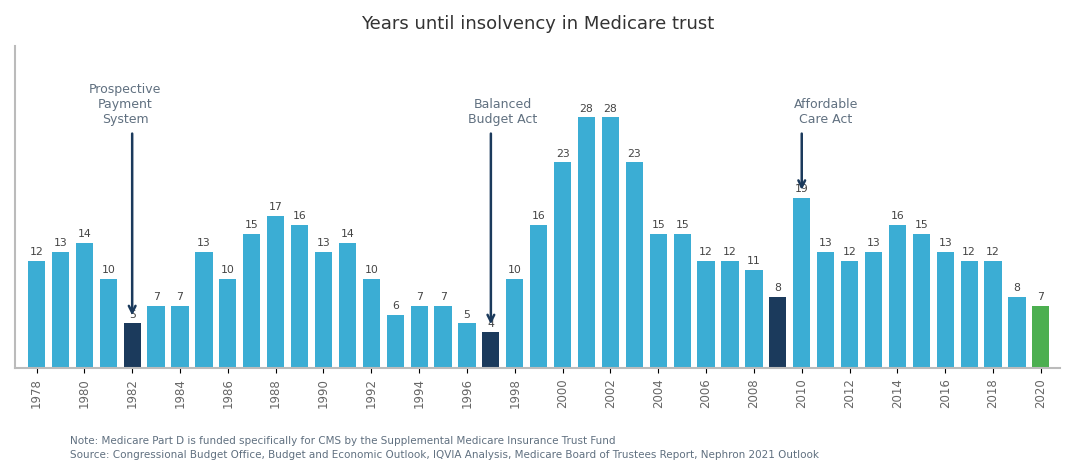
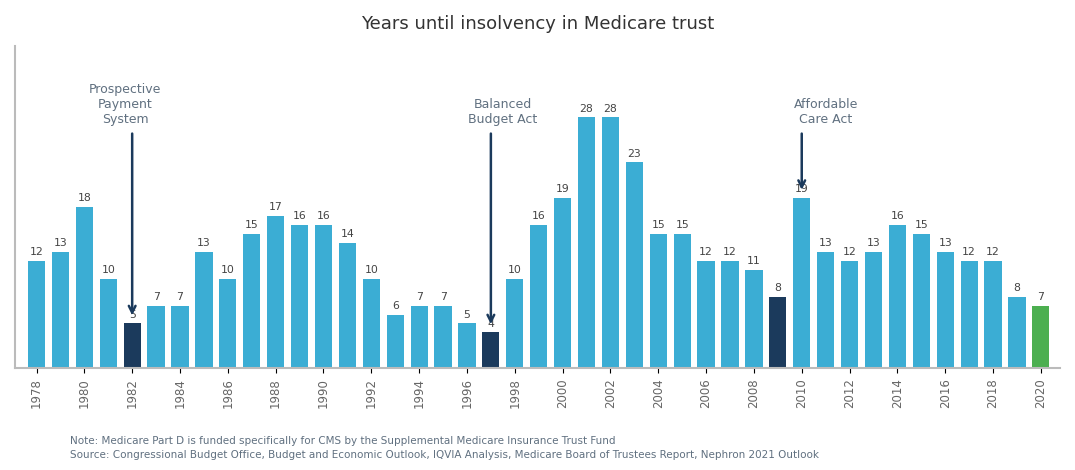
1980: 14 -> 18
1990: 13 -> 16
2000: 23 -> 19
